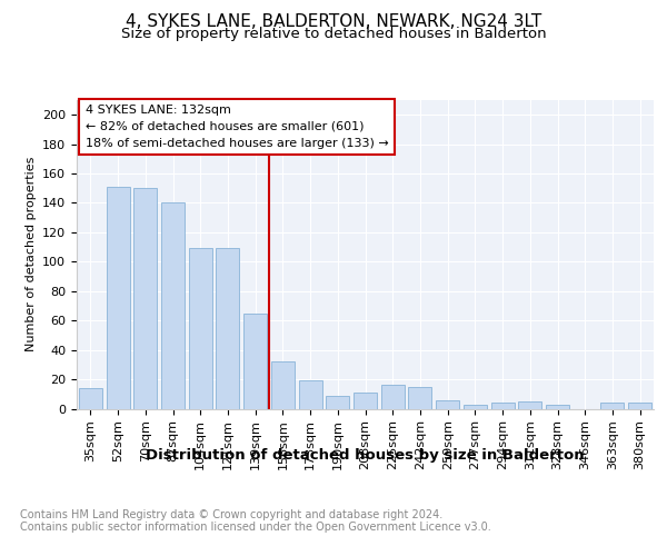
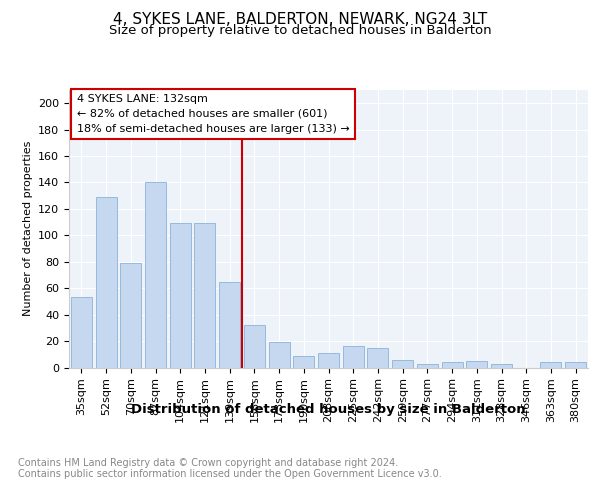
35sqm: 14 -> 53
52sqm: 151 -> 129
70sqm: 150 -> 79
